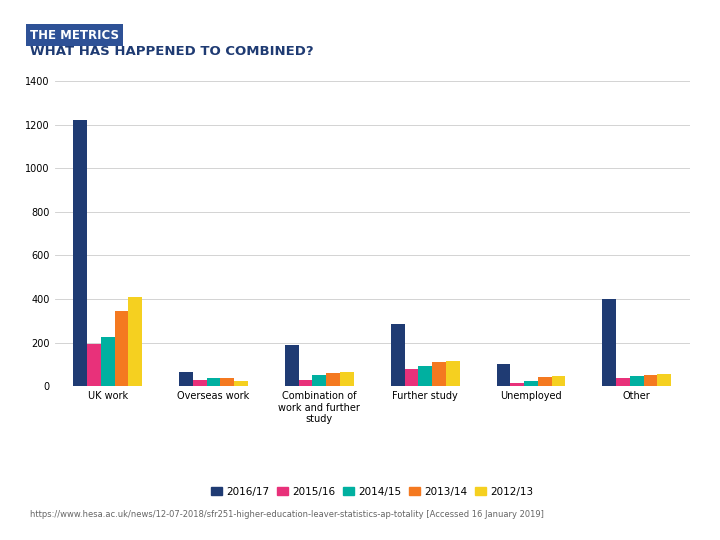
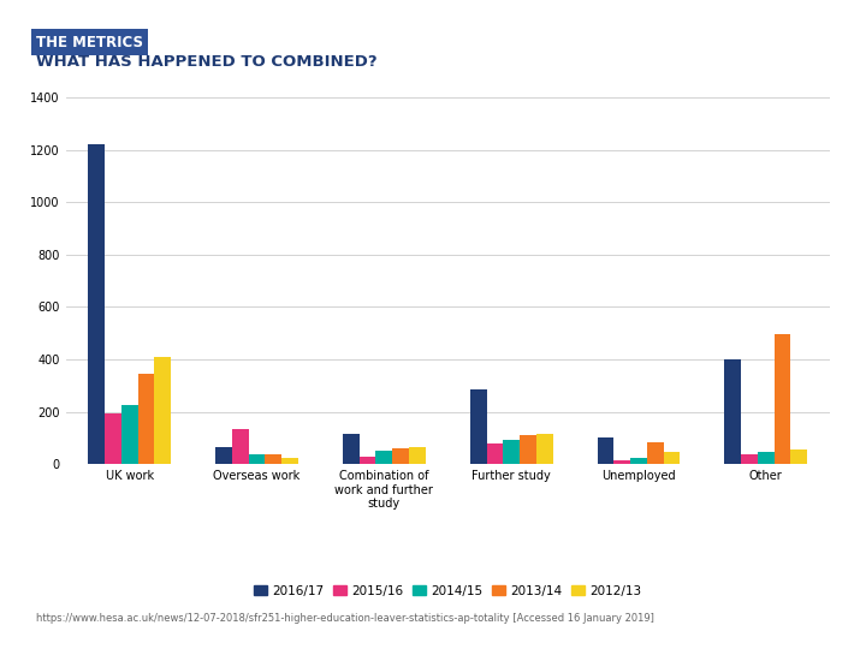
2015/16/Overseas work: 30 -> 135
2016/17/Combination of work and further study: 190 -> 115
2013/14/Unemployed: 40 -> 85
2013/14/Other: 50 -> 495
